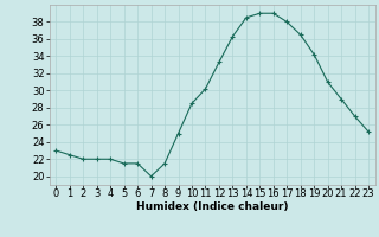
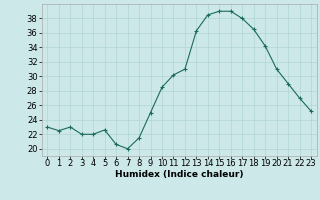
2: 22.0 -> 23.0
5: 21.5 -> 22.6
6: 21.5 -> 20.6
12: 33.3 -> 31.0
